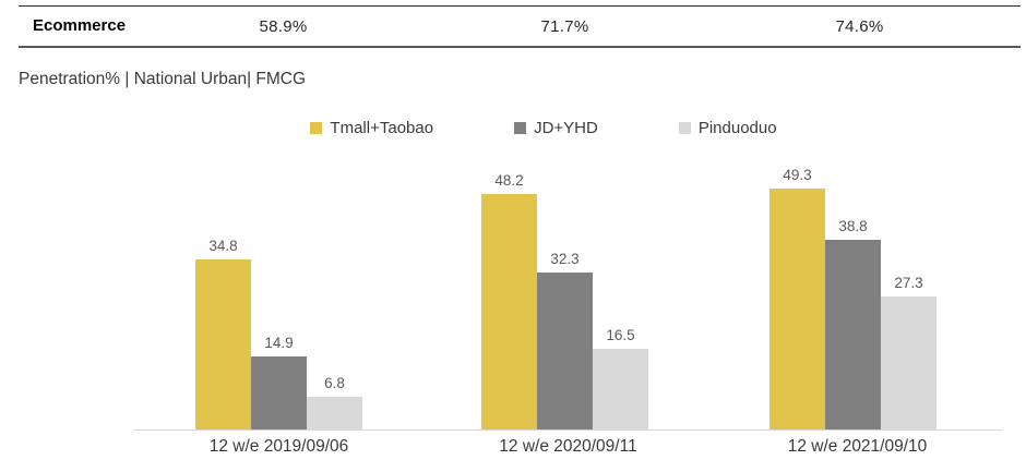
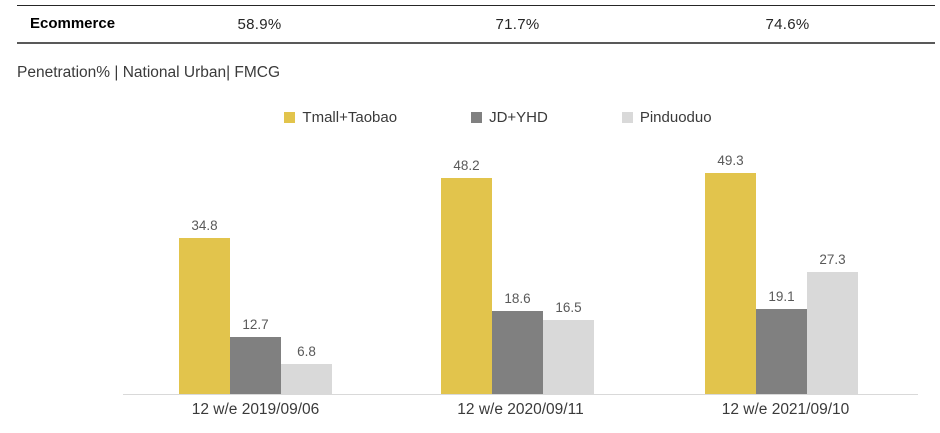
JD+YHD/12 w/e 2019/09/06: 14.9 -> 12.7
JD+YHD/12 w/e 2020/09/11: 32.3 -> 18.6
JD+YHD/12 w/e 2021/09/10: 38.8 -> 19.1
